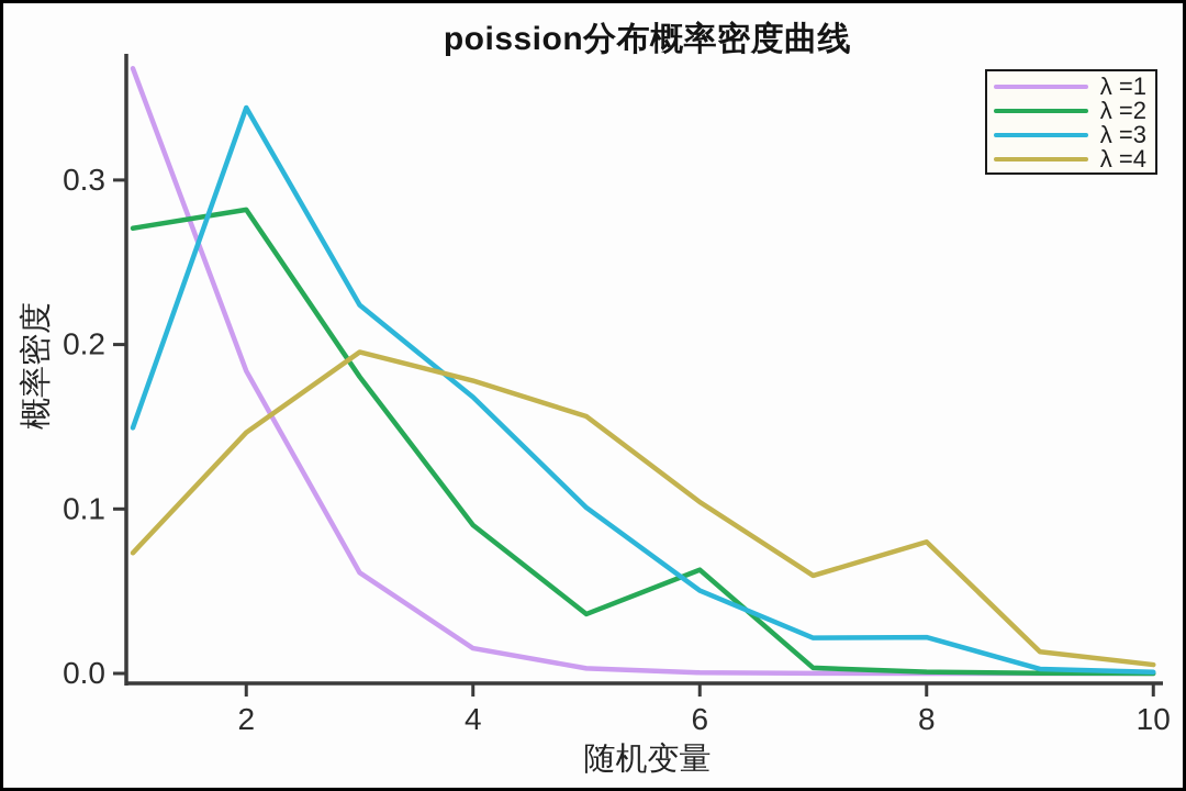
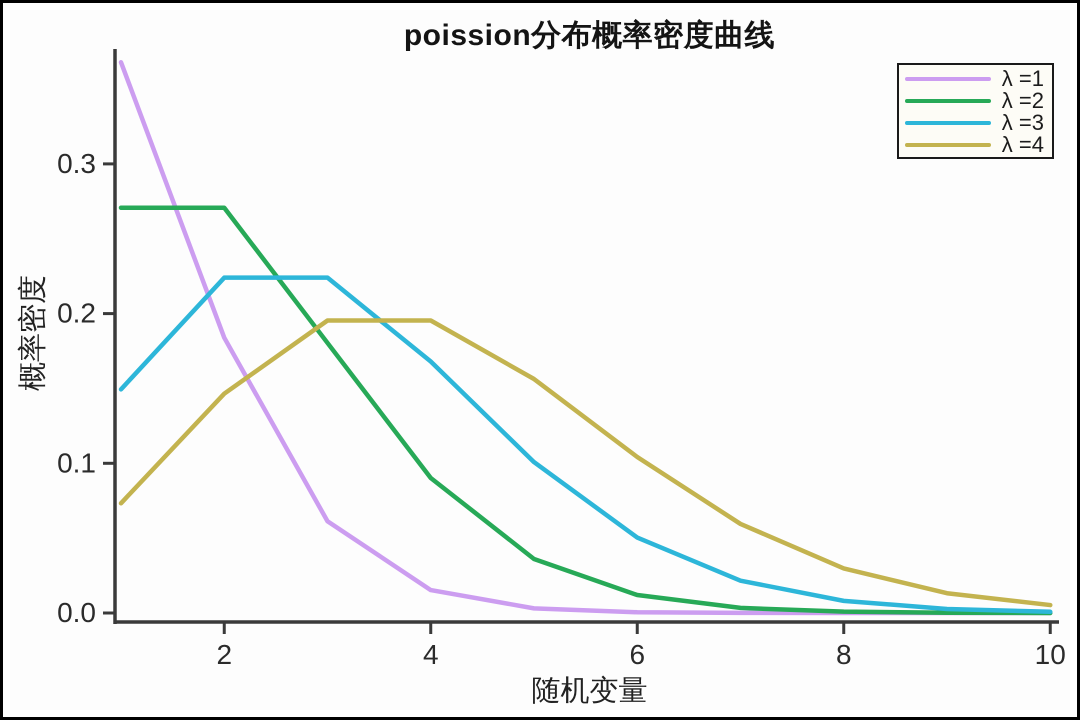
λ =2/2: 0.282 -> 0.271
λ =3/2: 0.344 -> 0.224
λ =4/4: 0.178 -> 0.195
λ =2/6: 0.063 -> 0.012
λ =3/8: 0.022 -> 0.008
λ =4/8: 0.080 -> 0.030
